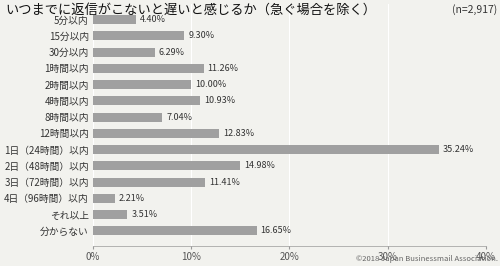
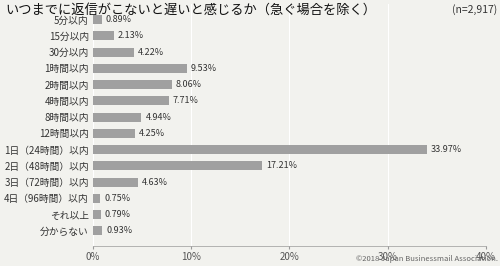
5分以内: 4.4% -> 0.9%
15分以内: 9.30% -> 2.13%
30分以内: 6.29% -> 4.22%
1時間以内: 11.26% -> 9.53%
2時間以内: 10.00% -> 8.06%
4時間以内: 10.93% -> 7.71%
8時間以内: 7.04% -> 4.94%
12時間以内: 12.83% -> 4.25%
1日（24時間）以内: 35.24% -> 33.97%
2日（48時間）以内: 14.98% -> 17.21%
3日（72時間）以内: 11.41% -> 4.63%
4日（96時間）以内: 2.21% -> 0.75%
それ以上: 3.51% -> 0.79%
分からない: 16.65% -> 0.93%
